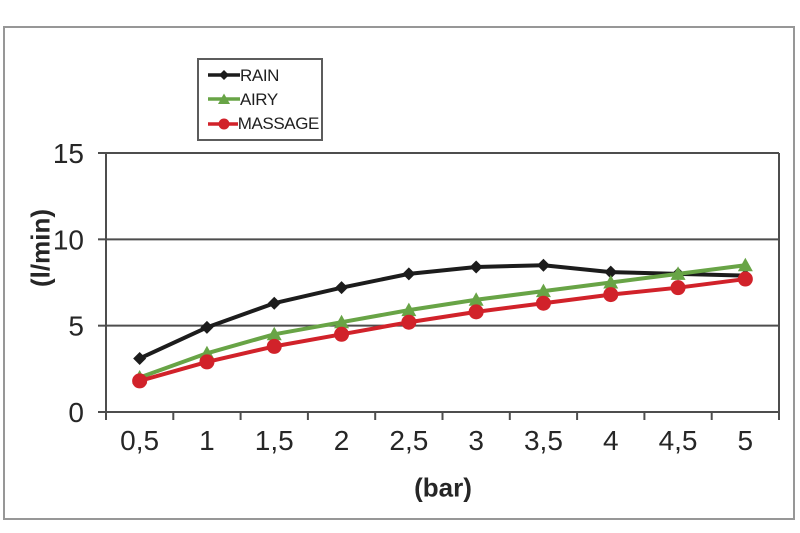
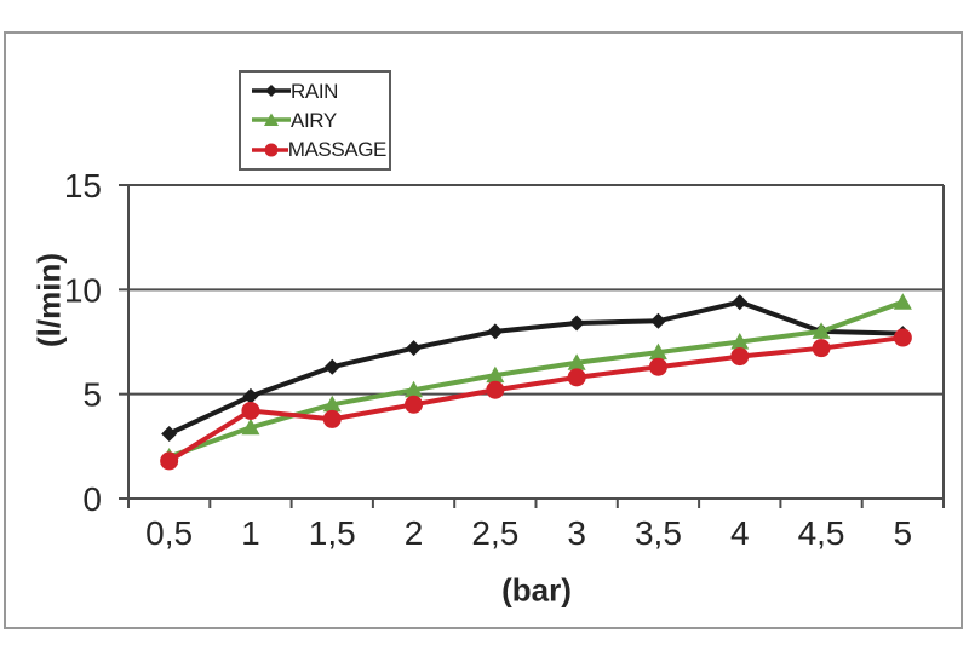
MASSAGE/1: 2.9 -> 4.2
RAIN/4: 8.1 -> 9.4
AIRY/5: 8.5 -> 9.4
